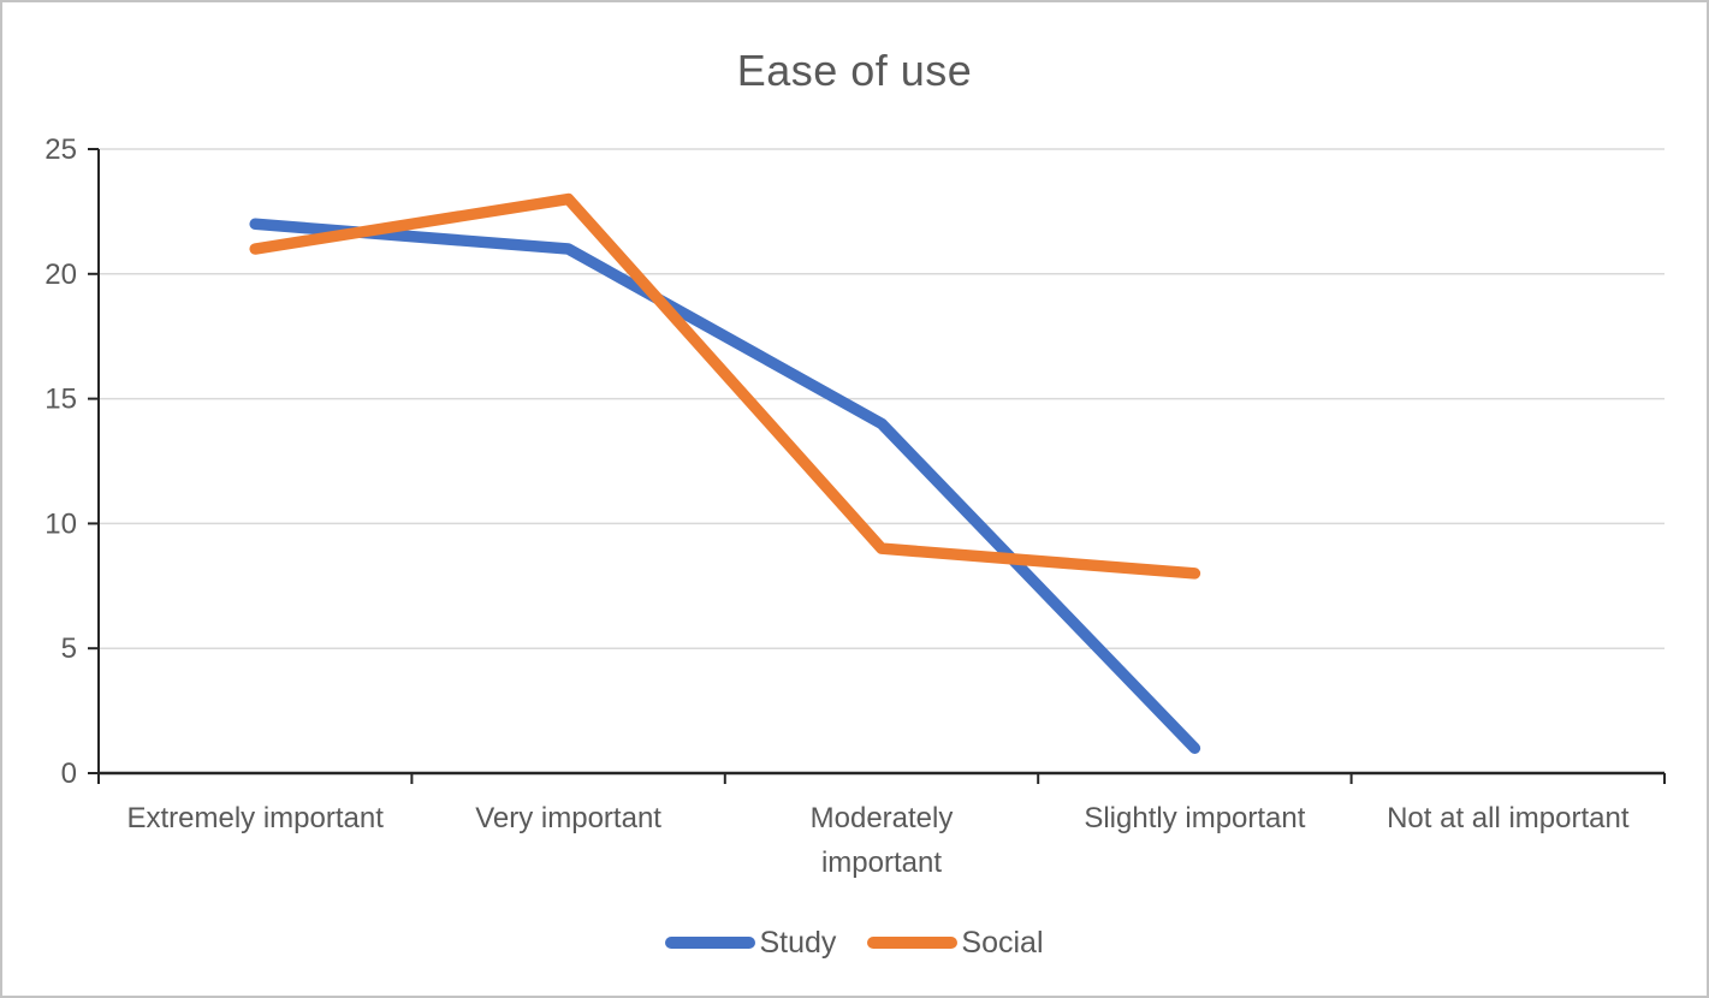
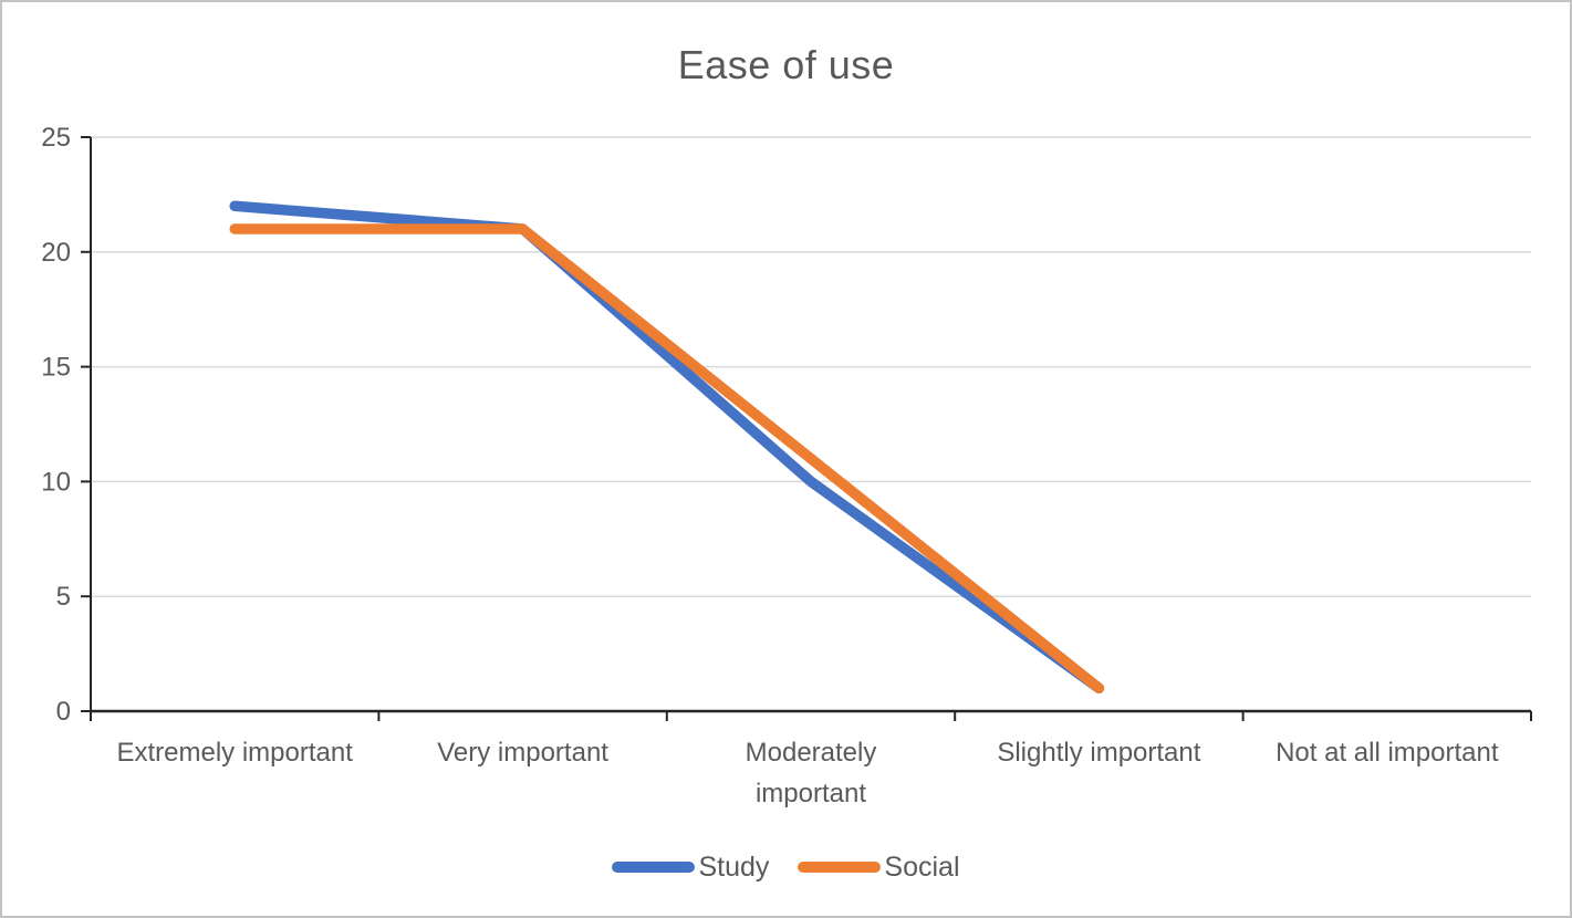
Social/Very important: 23 -> 21
Study/Moderately important: 14 -> 10
Social/Moderately important: 9 -> 11
Social/Slightly important: 8 -> 1
